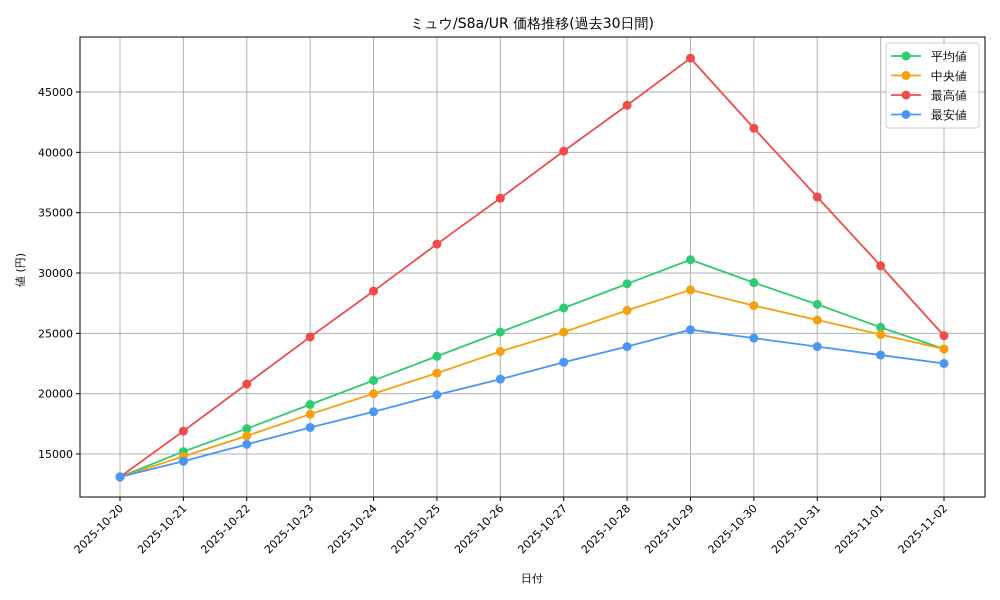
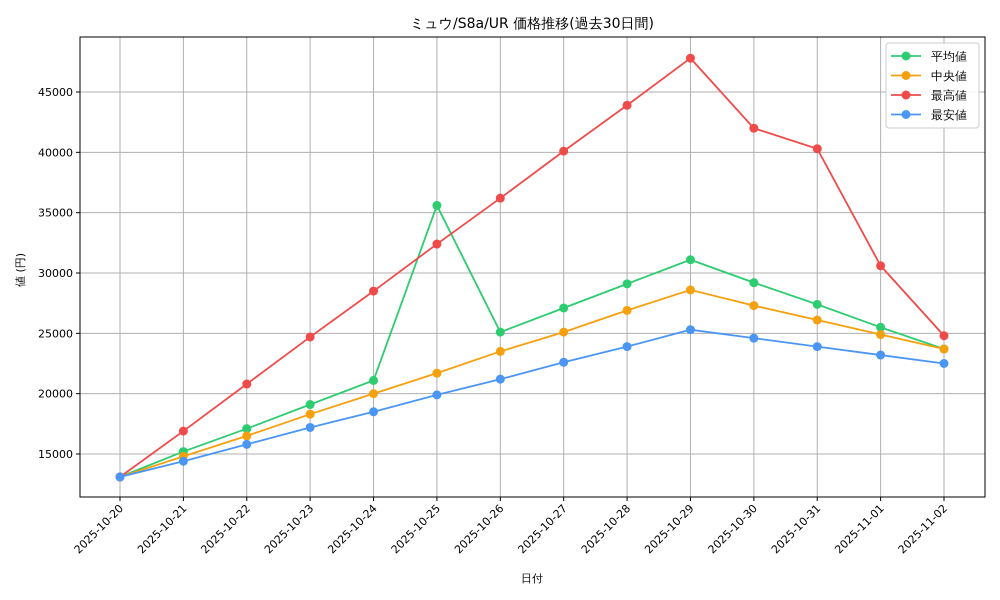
平均値/2025-10-25: 23100 -> 35600
最高値/2025-10-31: 36300 -> 40300
